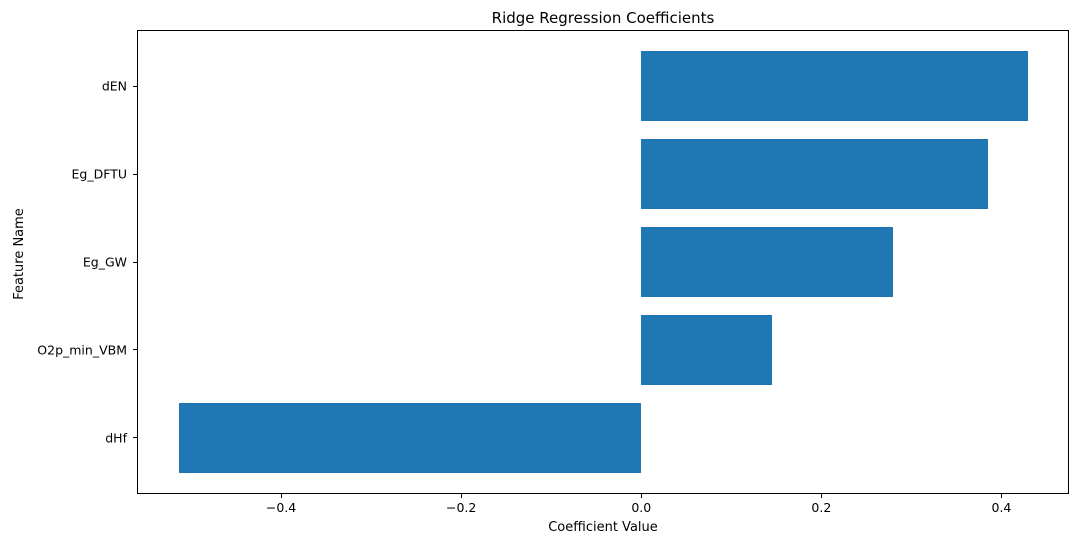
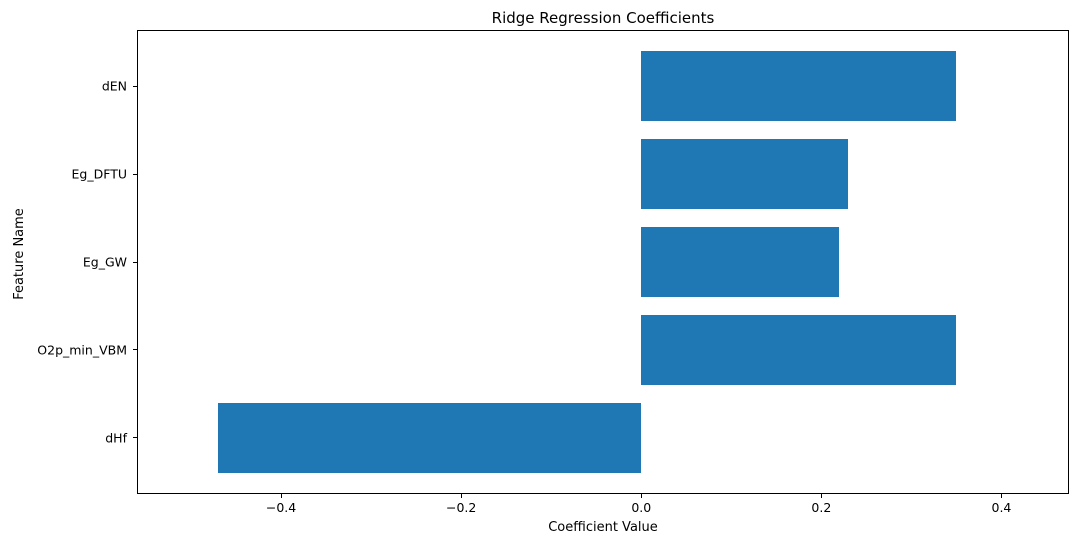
dEN: 0.43 -> 0.35
Eg_DFTU: 0.39 -> 0.23
Eg_GW: 0.28 -> 0.22
O2p_min_VBM: 0.14 -> 0.35
dHf: -0.51 -> -0.47
